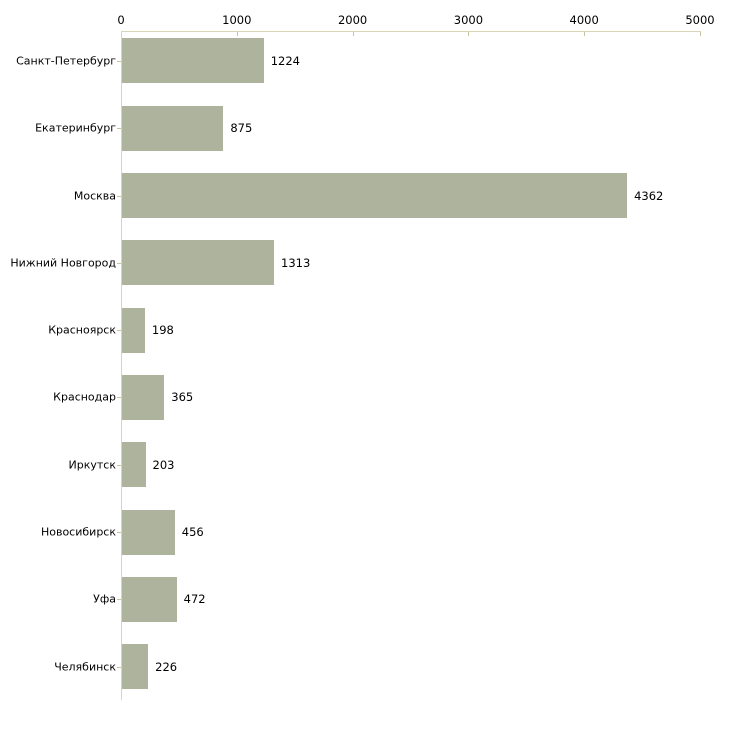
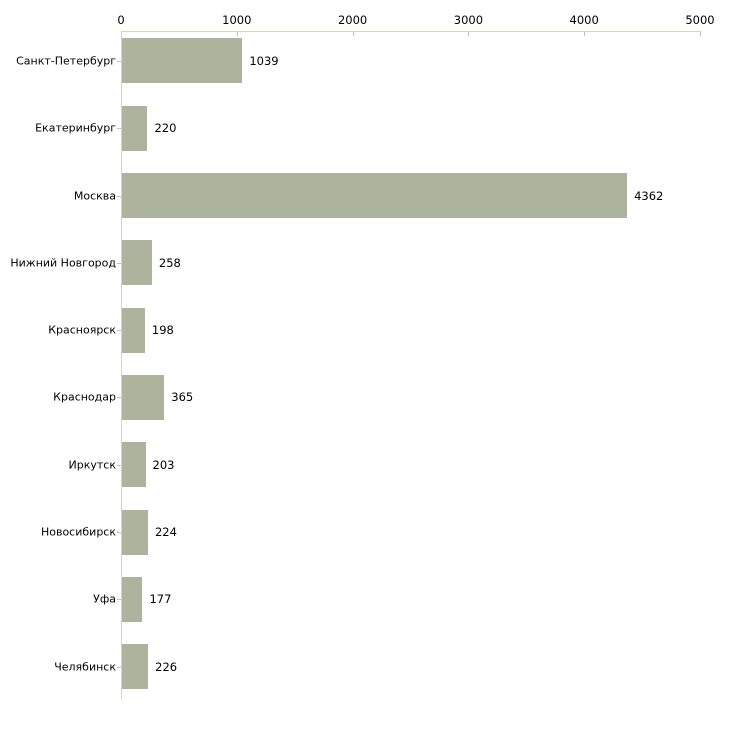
Санкт-Петербург: 1224 -> 1039
Екатеринбург: 875 -> 220
Нижний Новгород: 1313 -> 258
Новосибирск: 456 -> 224
Уфа: 472 -> 177
